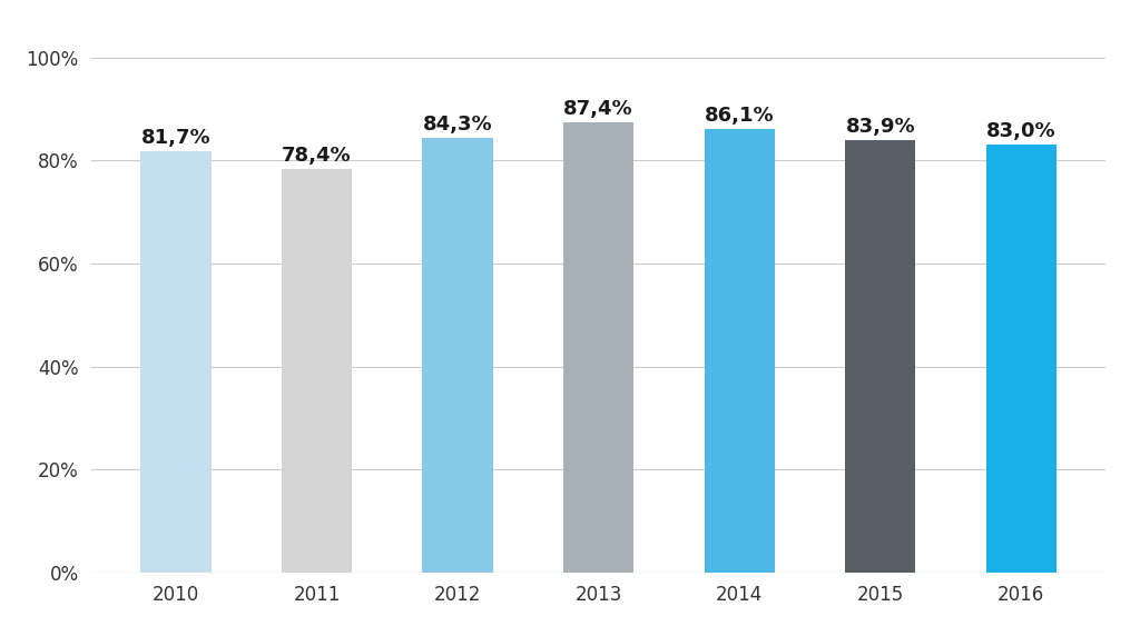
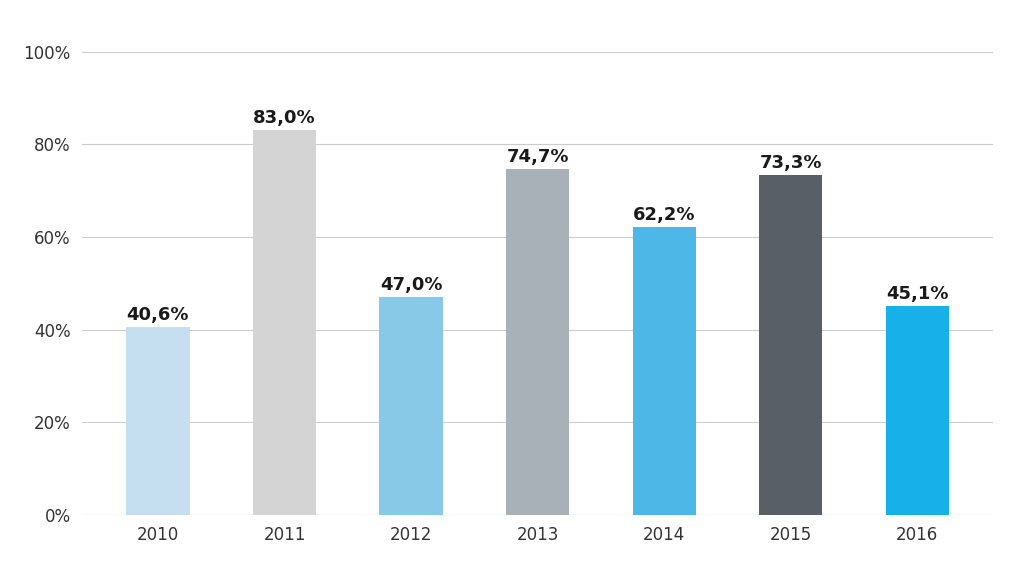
2010: 81,7% -> 40,6%
2011: 78,4% -> 83,0%
2012: 84,3% -> 47,0%
2013: 87,4% -> 74,7%
2014: 86,1% -> 62,2%
2015: 83,9% -> 73,3%
2016: 83,0% -> 45,1%
